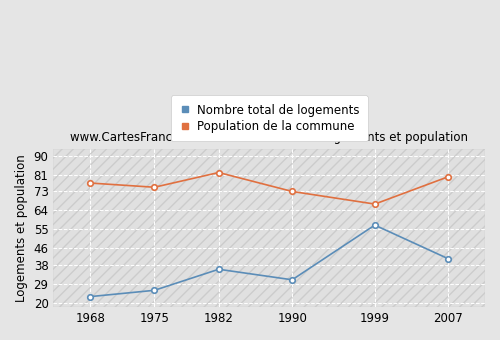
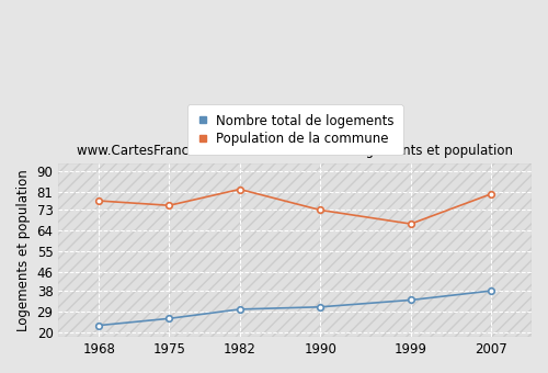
Nombre total de logements/1982: 36 -> 30
Nombre total de logements/1999: 57 -> 34
Nombre total de logements/2007: 41 -> 38
